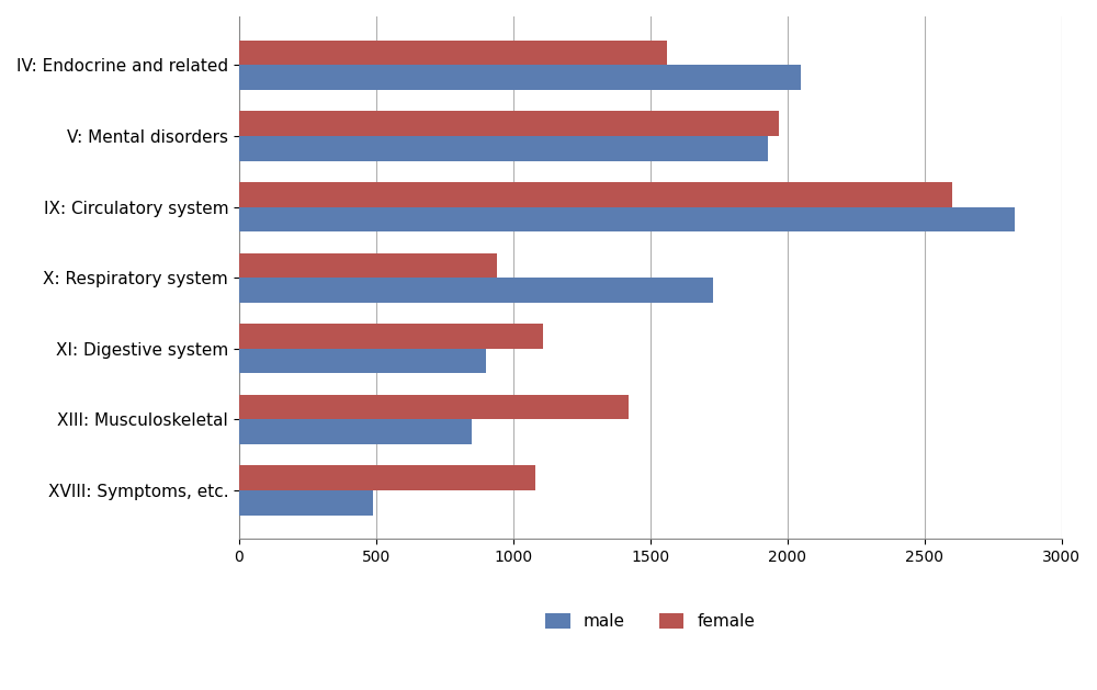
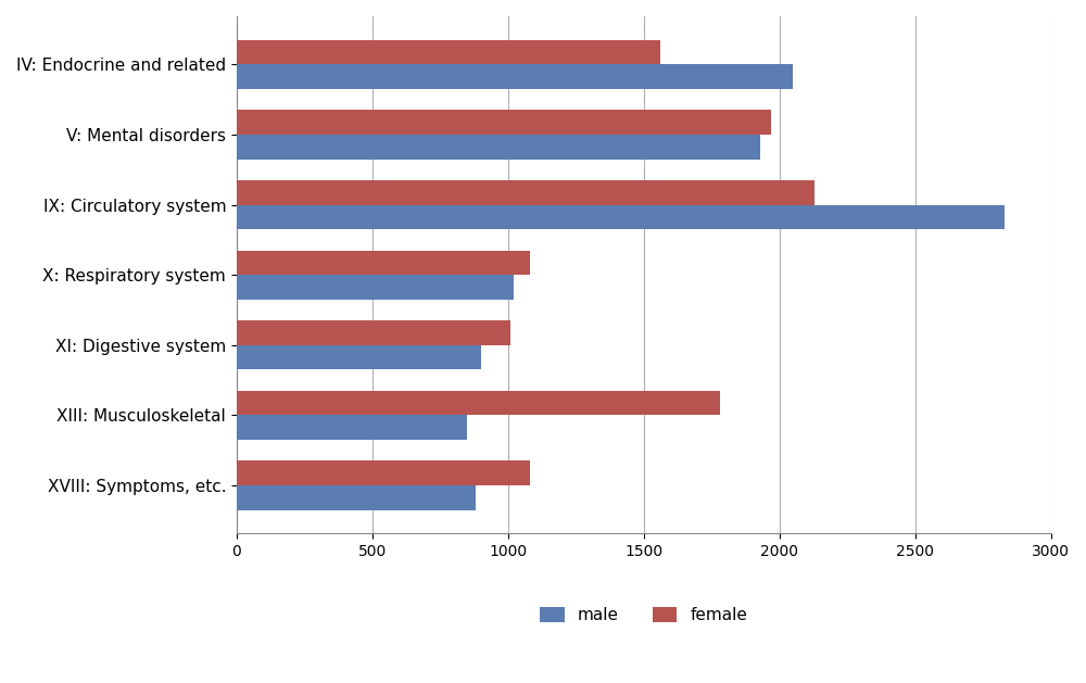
female/IX: Circulatory system: 2600 -> 2130
female/X: Respiratory system: 940 -> 1080
male/X: Respiratory system: 1730 -> 1020
female/XI: Digestive system: 1110 -> 1010
female/XIII: Musculoskeletal: 1420 -> 1780
male/XVIII: Symptoms, etc.: 490 -> 880
